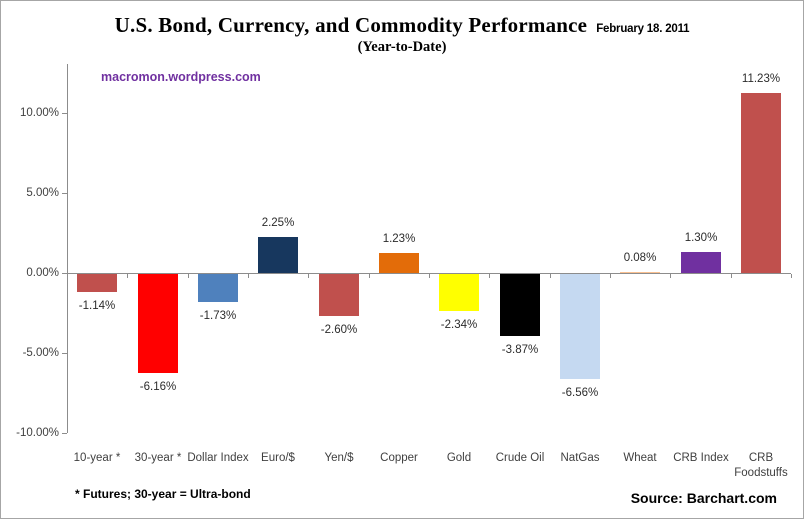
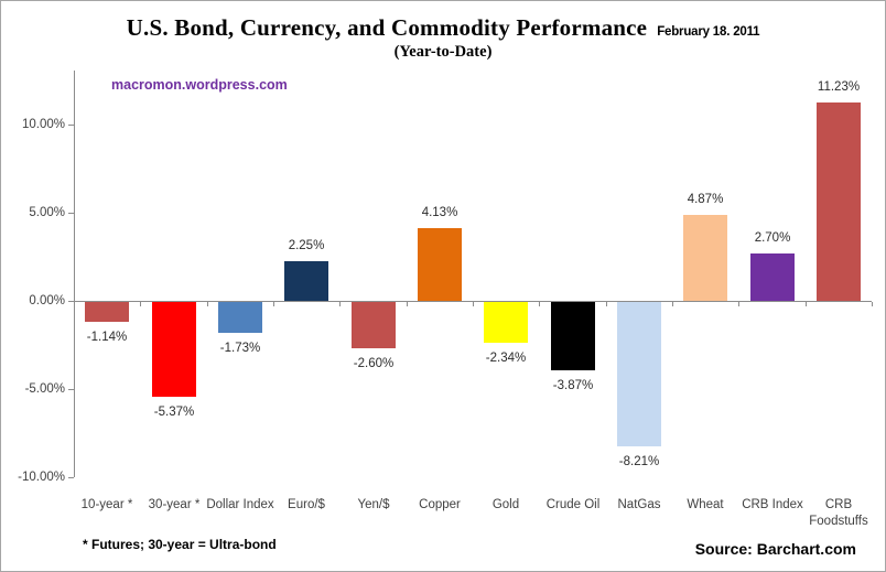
30-year *: -6.16% -> -5.37%
Copper: 1.23% -> 4.13%
NatGas: -6.56% -> -8.21%
Wheat: 0.08% -> 4.87%
CRB Index: 1.30% -> 2.70%
